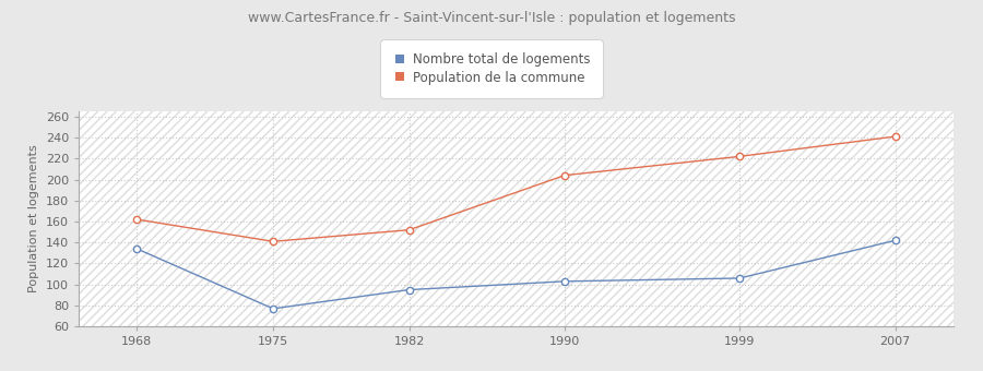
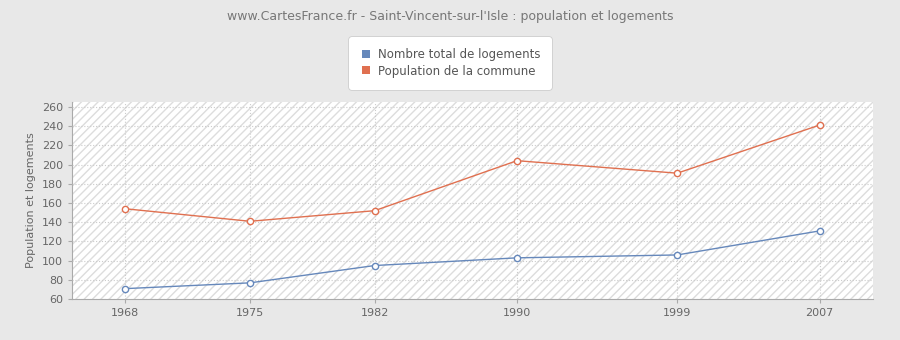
Nombre total de logements/1968: 134 -> 71
Population de la commune/1968: 162 -> 154
Population de la commune/1999: 222 -> 191
Nombre total de logements/2007: 142 -> 131
